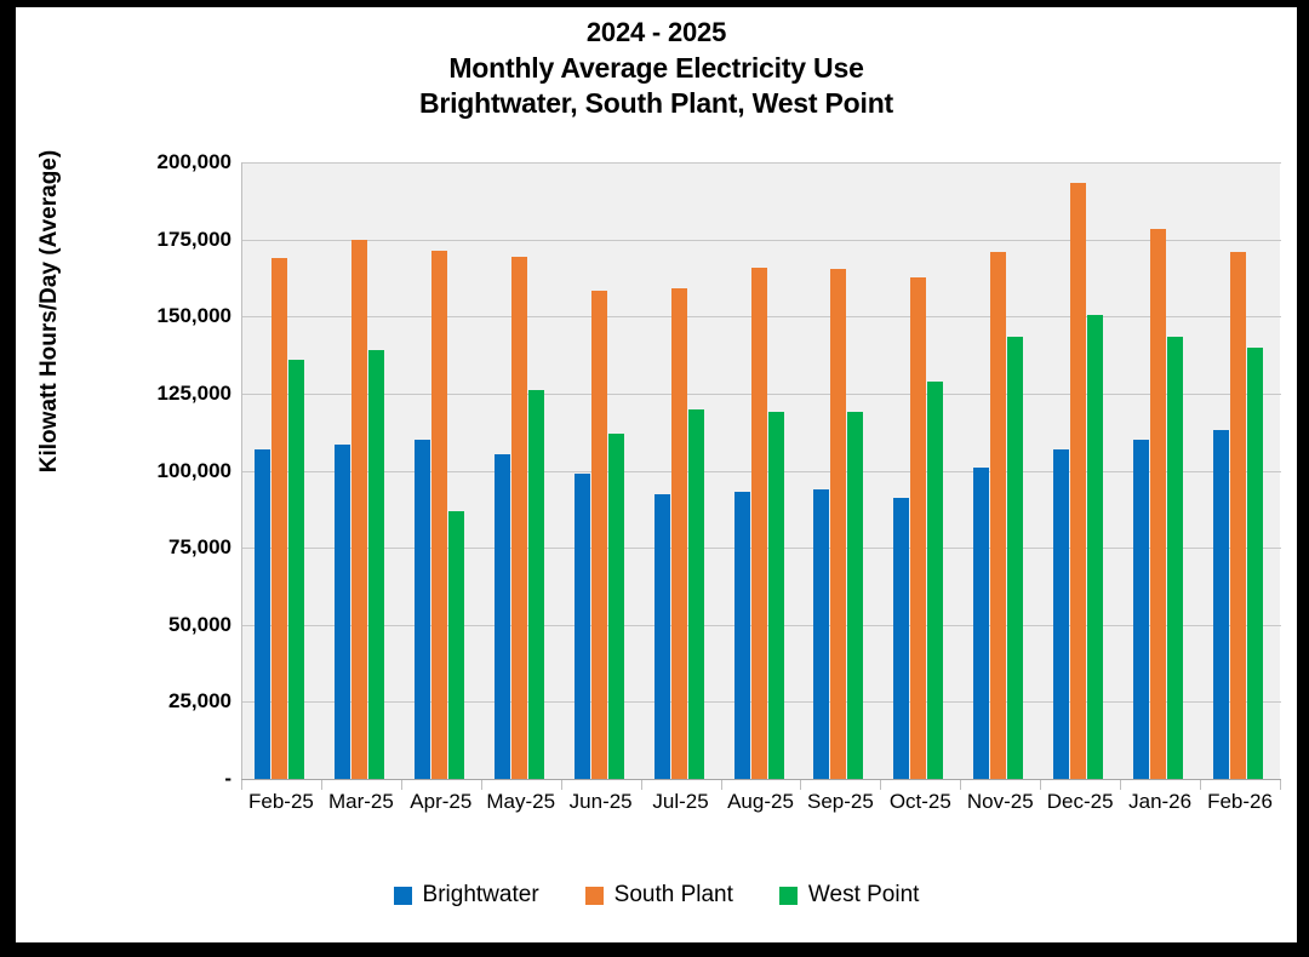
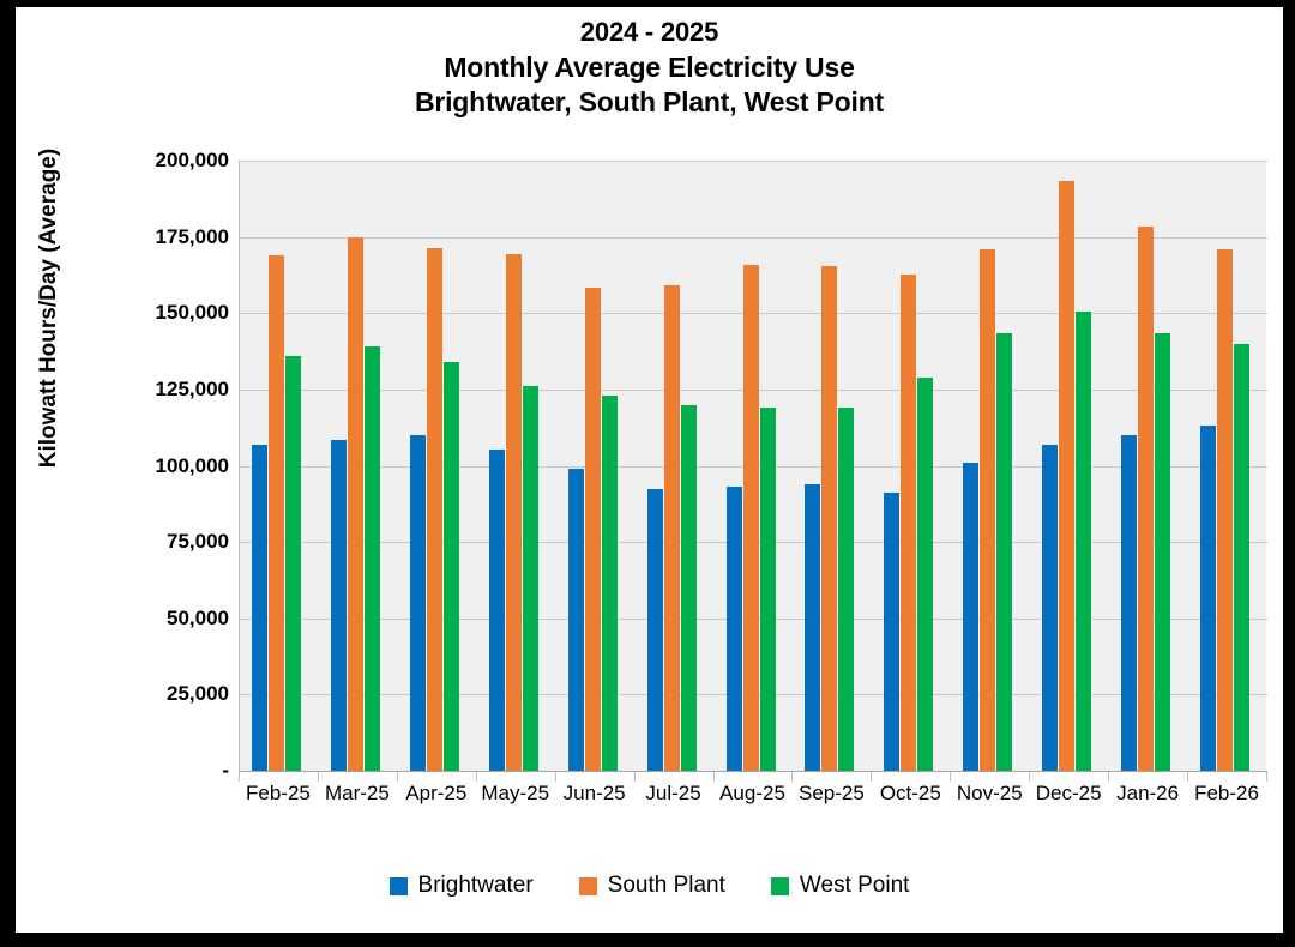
West Point/Apr-25: 87000 -> 134000
West Point/Jun-25: 112000 -> 123000
